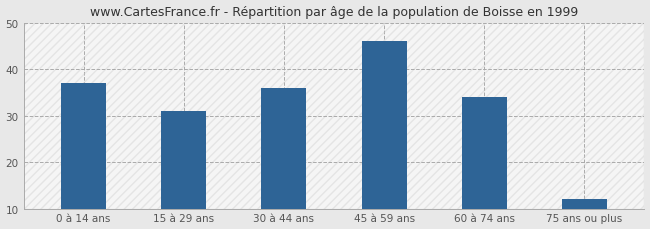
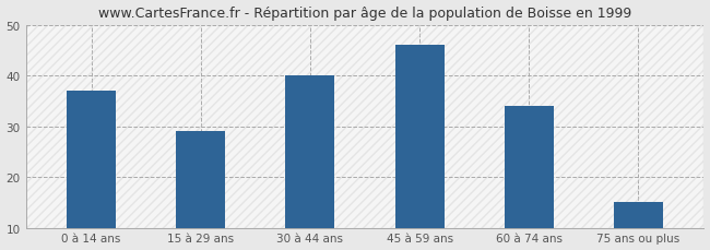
15 à 29 ans: 31 -> 29
30 à 44 ans: 36 -> 40
75 ans ou plus: 12 -> 15
